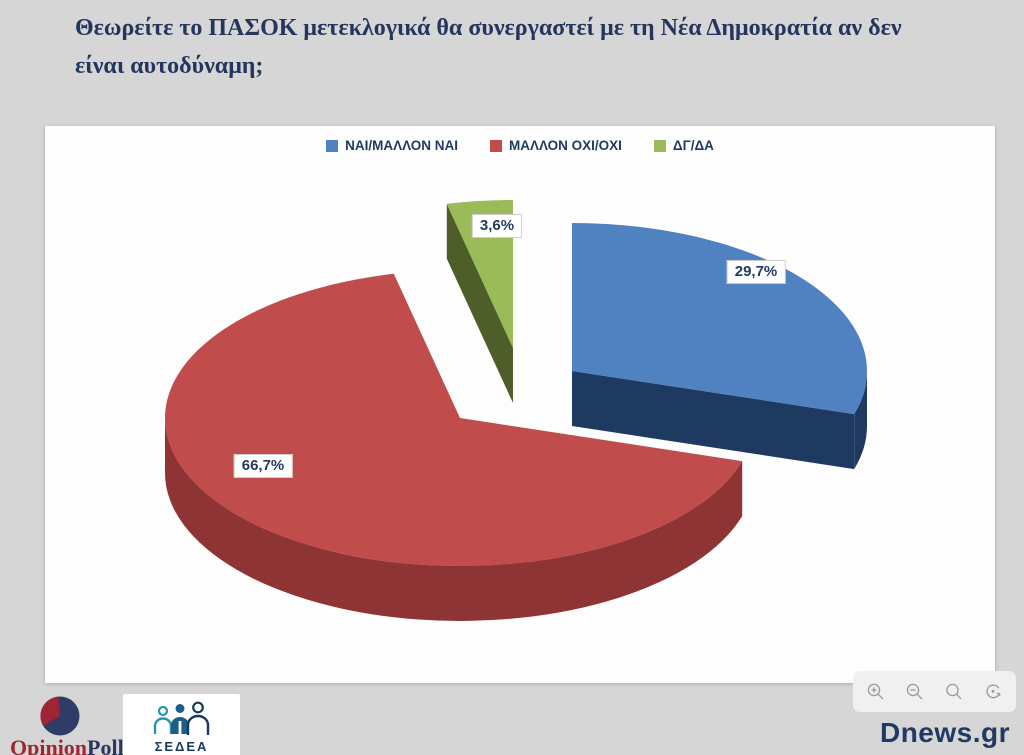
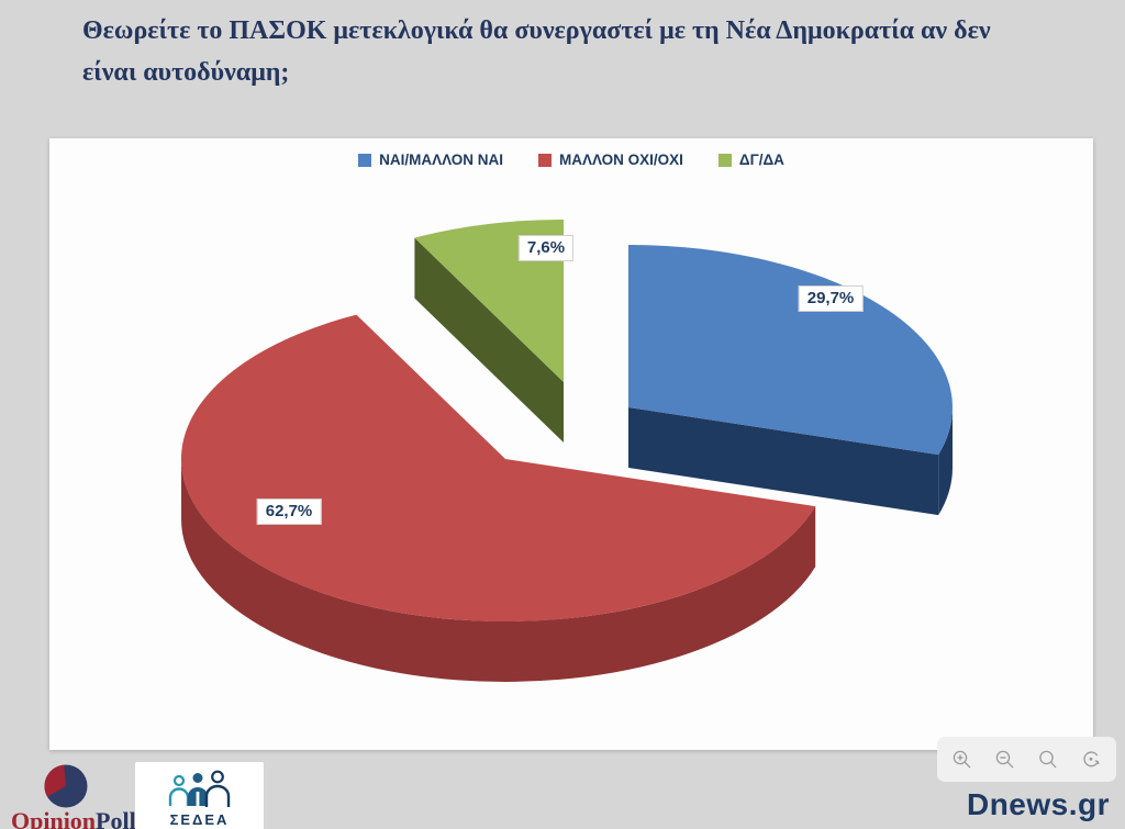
ΜΑΛΛΟΝ ΟΧΙ/ΟΧΙ: 66,7% -> 62,7%
ΔΓ/ΔΑ: 3,6% -> 7,6%
